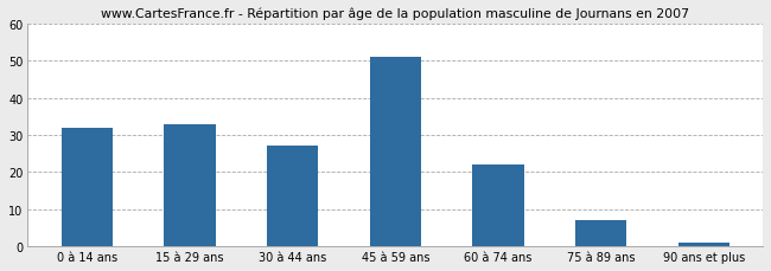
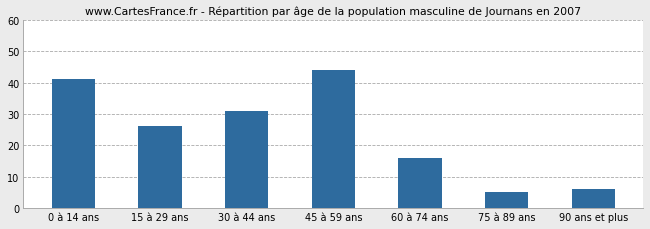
0 à 14 ans: 32 -> 41
15 à 29 ans: 33 -> 26
30 à 44 ans: 27 -> 31
45 à 59 ans: 51 -> 44
60 à 74 ans: 22 -> 16
75 à 89 ans: 7 -> 5
90 ans et plus: 1 -> 6
